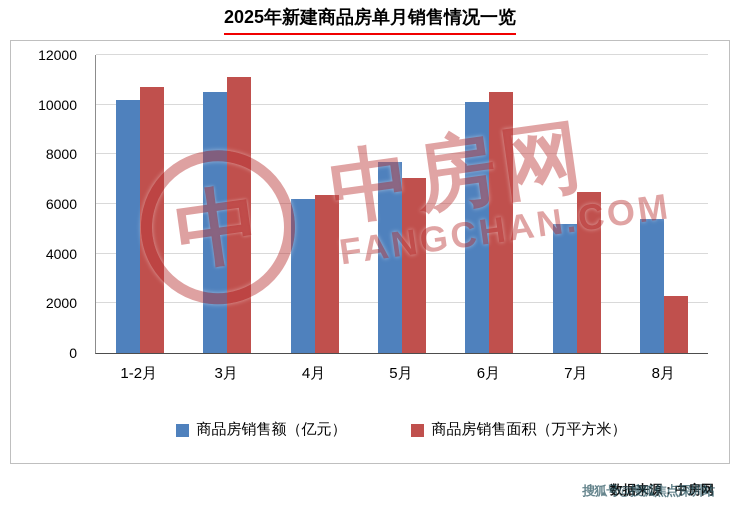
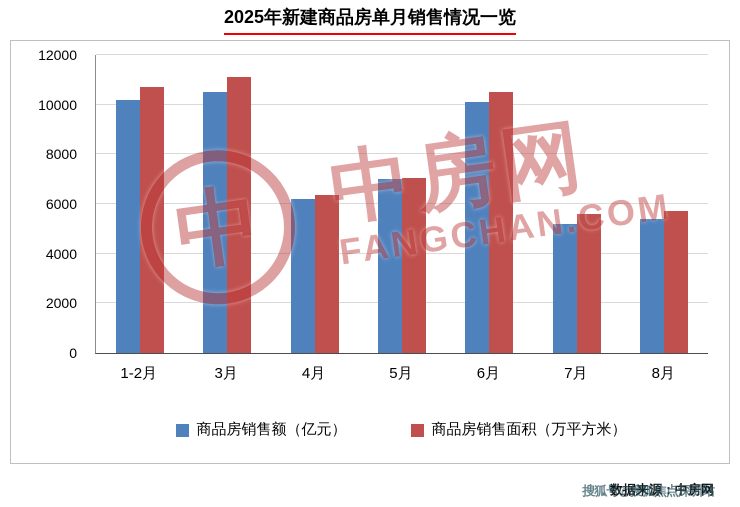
商品房销售额（亿元）/5月: 7700 -> 7000
商品房销售面积（万平方米）/7月: 6500 -> 5600
商品房销售面积（万平方米）/8月: 2300 -> 5700
